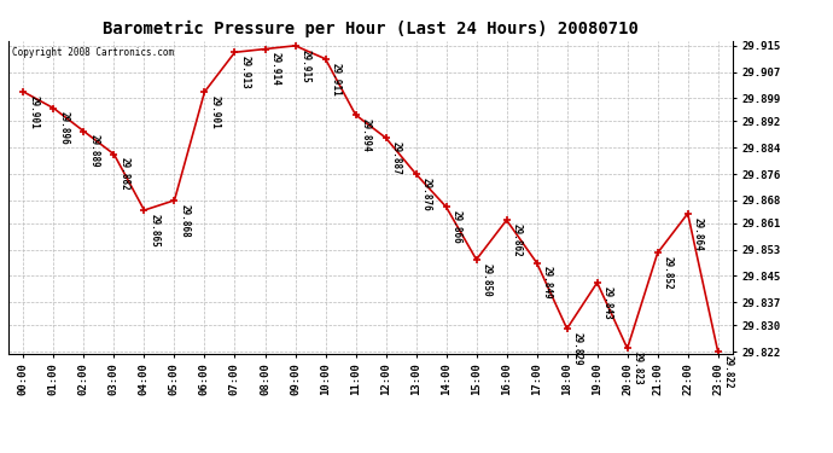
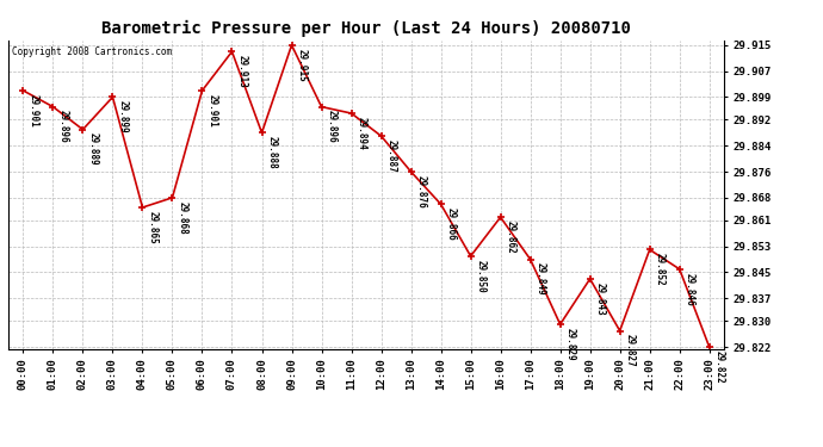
03:00: 29.882 -> 29.899
08:00: 29.914 -> 29.888
10:00: 29.911 -> 29.896
20:00: 29.823 -> 29.827
22:00: 29.864 -> 29.846
